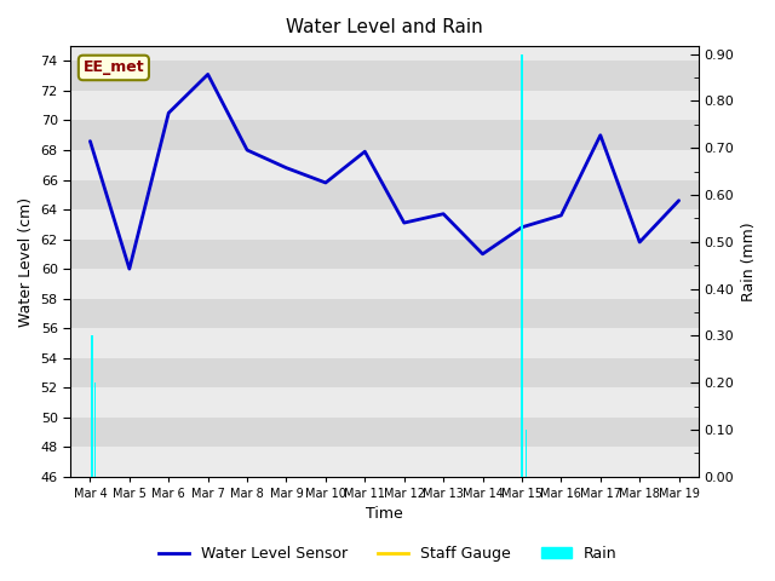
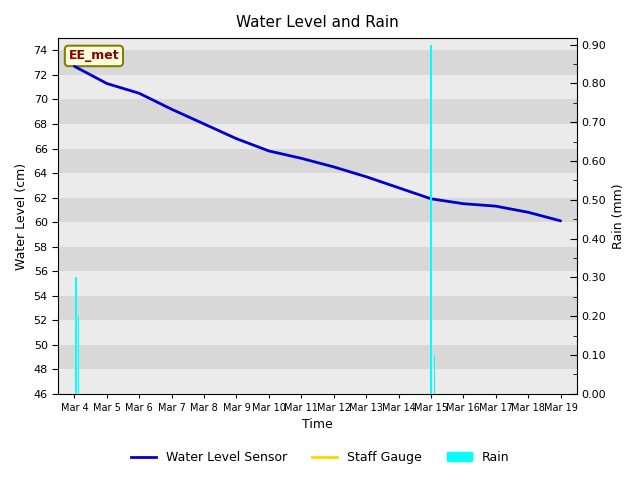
Water Level Sensor/Mar 4: 68.6 -> 72.7
Water Level Sensor/Mar 5: 60.0 -> 71.3
Water Level Sensor/Mar 7: 73.1 -> 69.2
Water Level Sensor/Mar 11: 67.9 -> 65.2
Water Level Sensor/Mar 12: 63.1 -> 64.5
Water Level Sensor/Mar 14: 61.0 -> 62.8
Water Level Sensor/Mar 15: 62.8 -> 61.9
Water Level Sensor/Mar 16: 63.6 -> 61.5
Water Level Sensor/Mar 17: 69.0 -> 61.3
Water Level Sensor/Mar 18: 61.8 -> 60.8
Water Level Sensor/Mar 19: 64.6 -> 60.1
